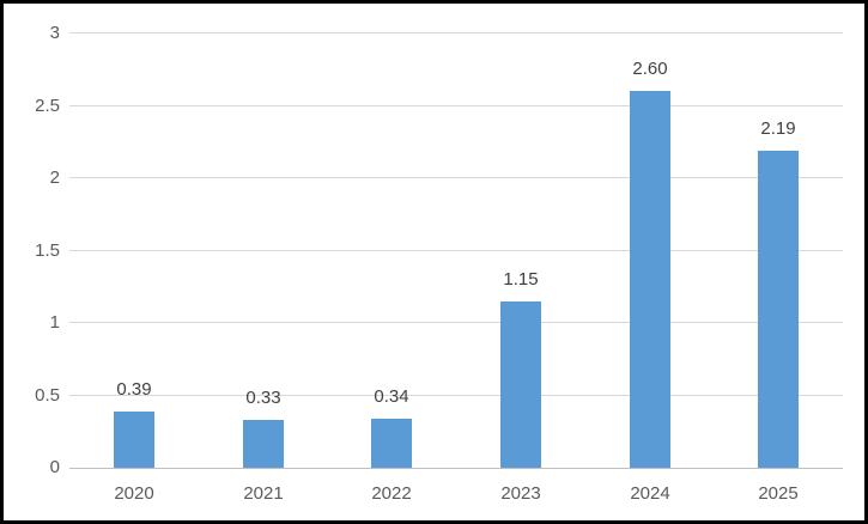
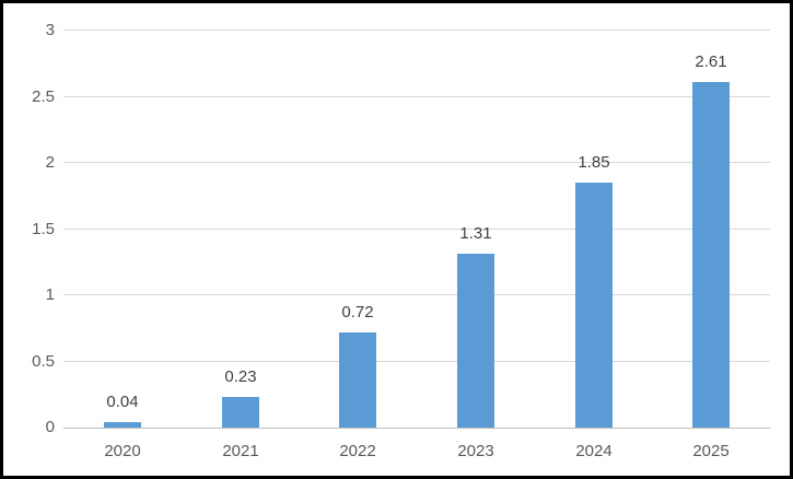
2020: 0.39 -> 0.04
2021: 0.33 -> 0.23
2022: 0.34 -> 0.72
2023: 1.15 -> 1.31
2024: 2.60 -> 1.85
2025: 2.19 -> 2.61
